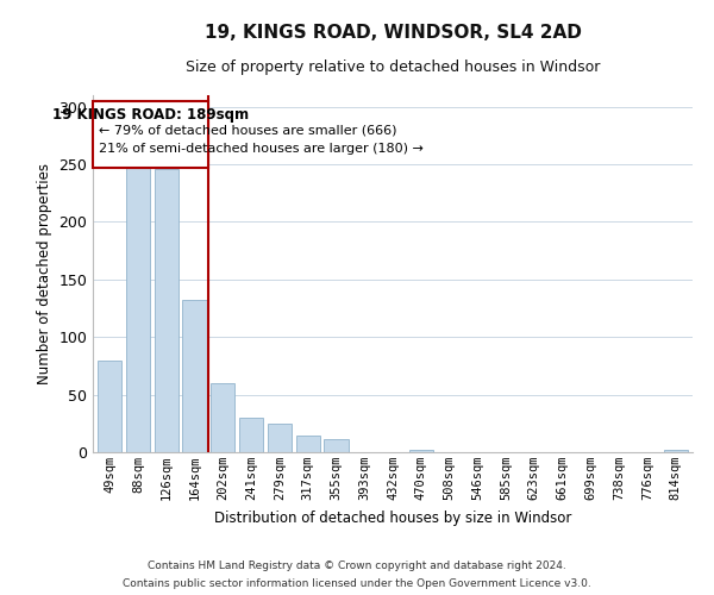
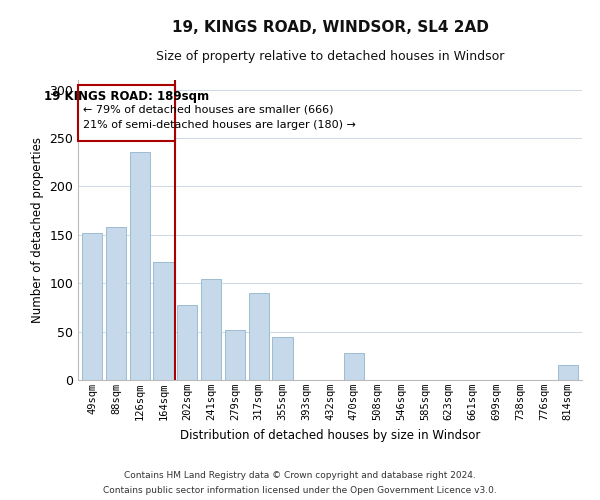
49sqm: 80 -> 152
88sqm: 250 -> 158
126sqm: 246 -> 236
164sqm: 132 -> 122
202sqm: 60 -> 78
241sqm: 30 -> 104
279sqm: 25 -> 52
317sqm: 14 -> 90
355sqm: 11 -> 44
470sqm: 2 -> 28
814sqm: 2 -> 16
